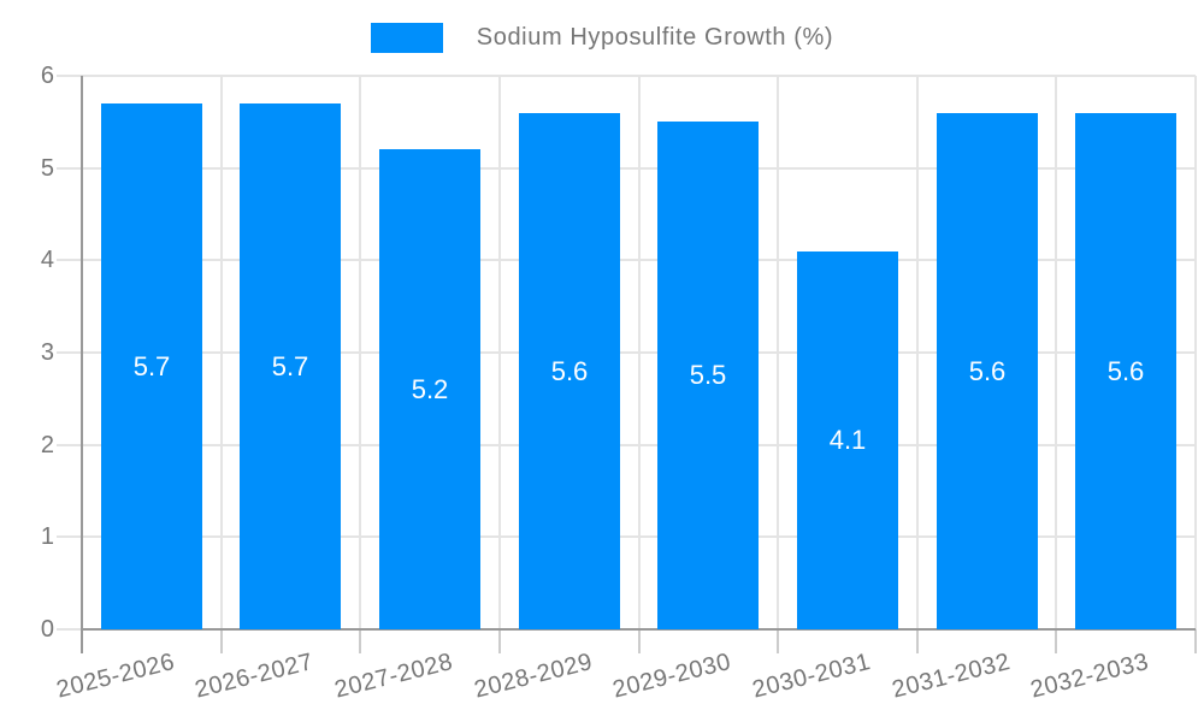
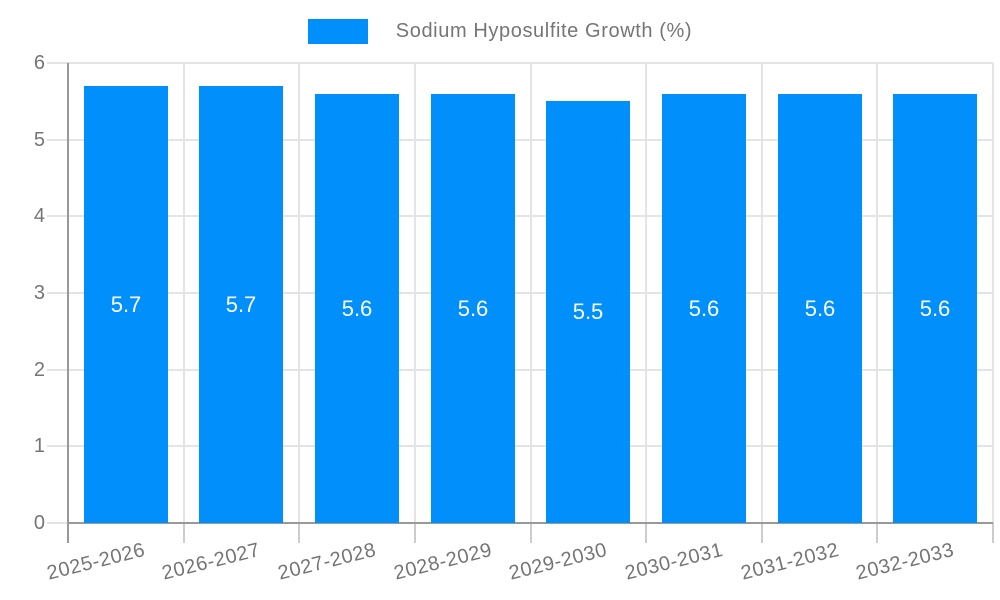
2027-2028: 5.2 -> 5.6
2030-2031: 4.1 -> 5.6
